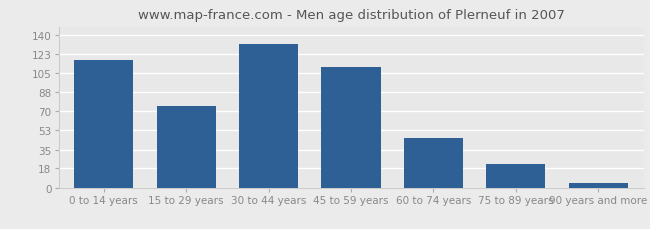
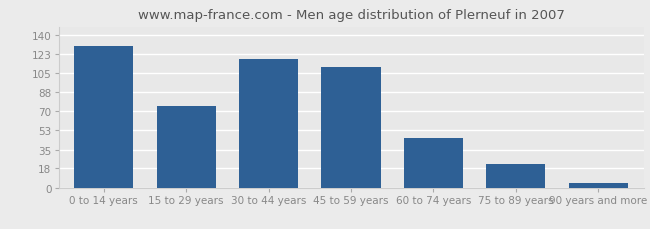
0 to 14 years: 117 -> 130
30 to 44 years: 132 -> 118
